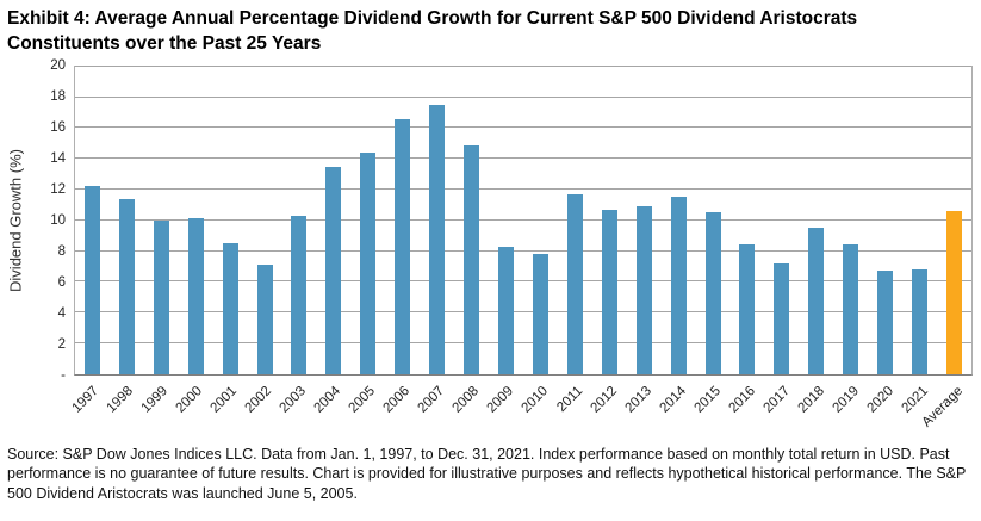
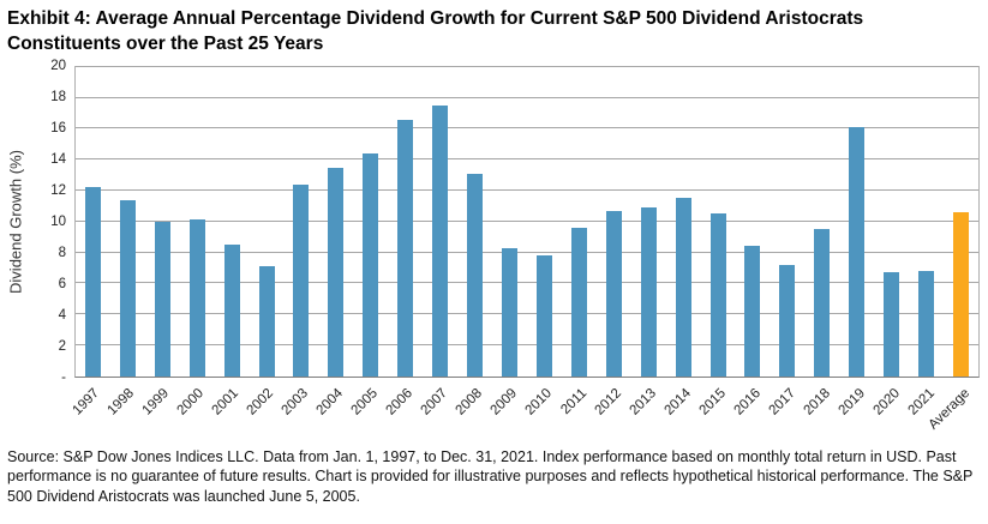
2003: 10.3 -> 12.4
2008: 14.9 -> 13.1
2011: 11.7 -> 9.6
2019: 8.4 -> 16.1
